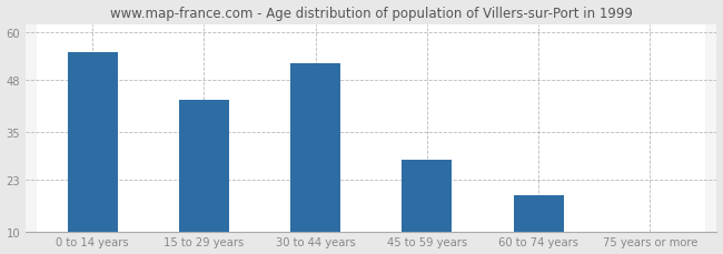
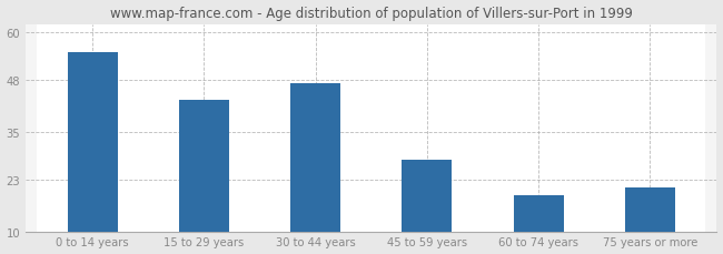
30 to 44 years: 52 -> 47
75 years or more: 10 -> 21
